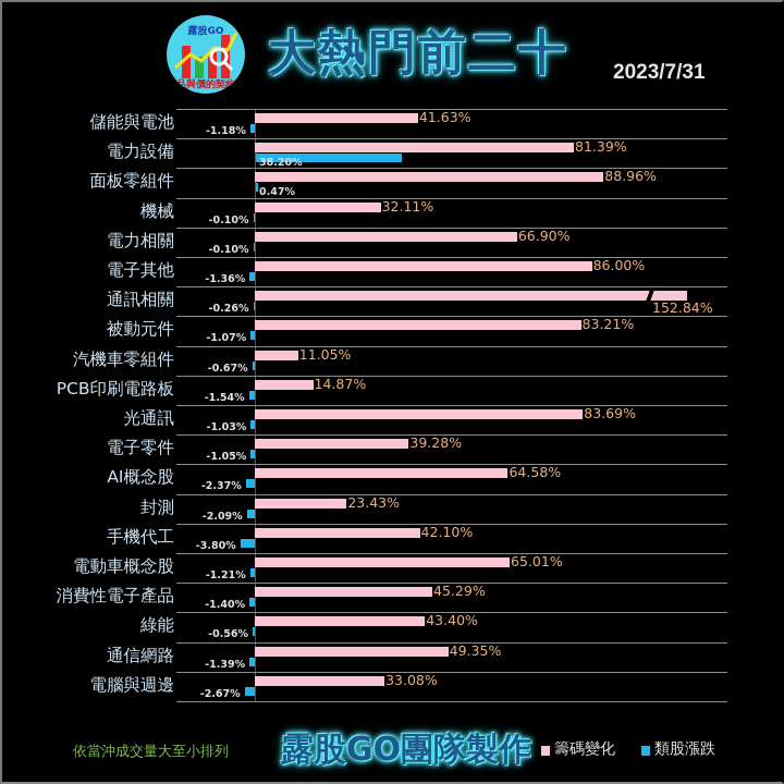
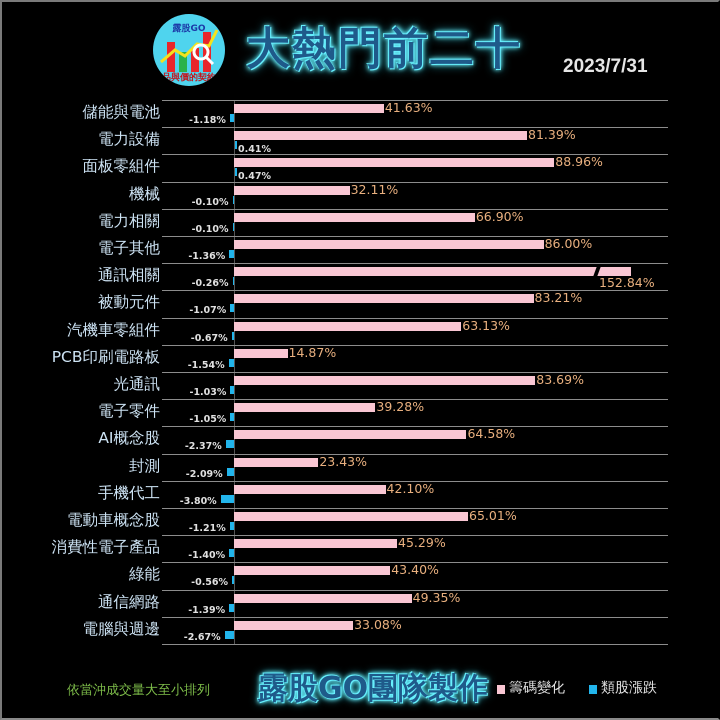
類股漲跌/電力設備: 38.20% -> 0.41%
籌碼變化/汽機車零組件: 11.05% -> 63.13%
